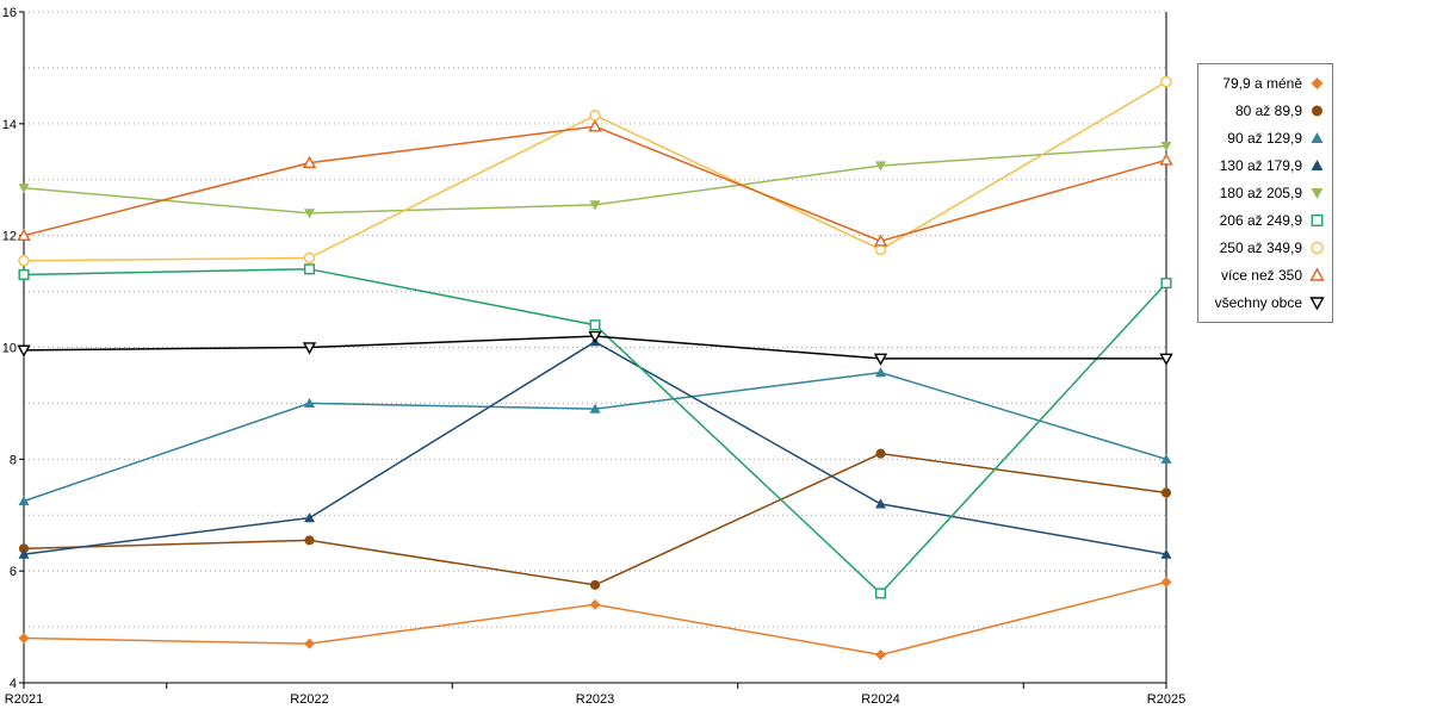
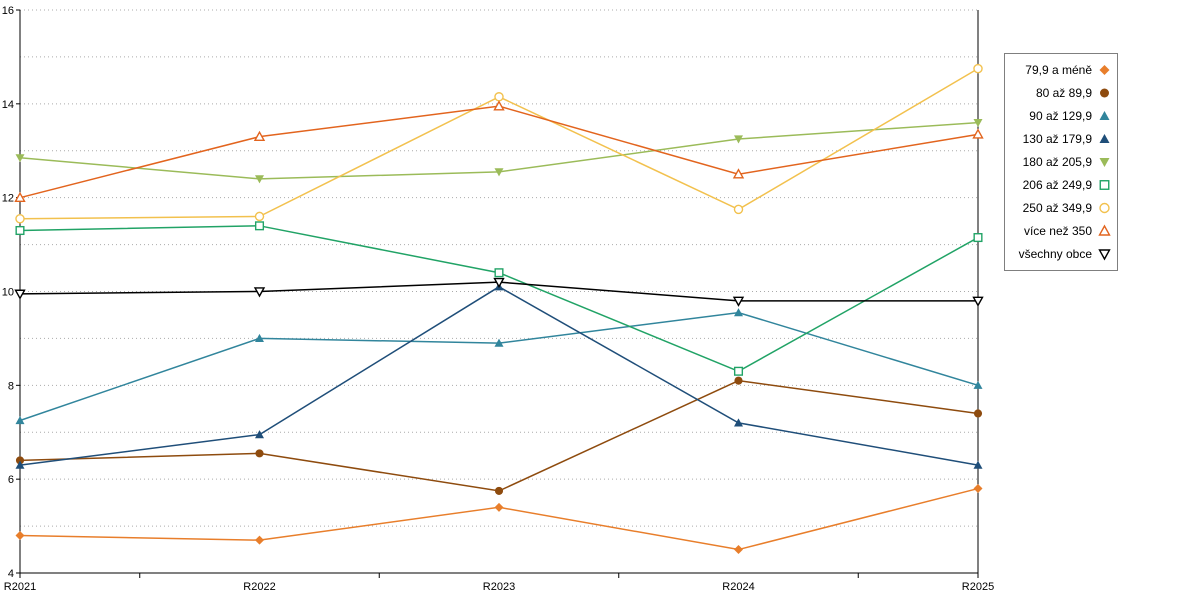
206 až 249,9/R2024: 5.6 -> 8.3
více než 350/R2024: 11.9 -> 12.5
